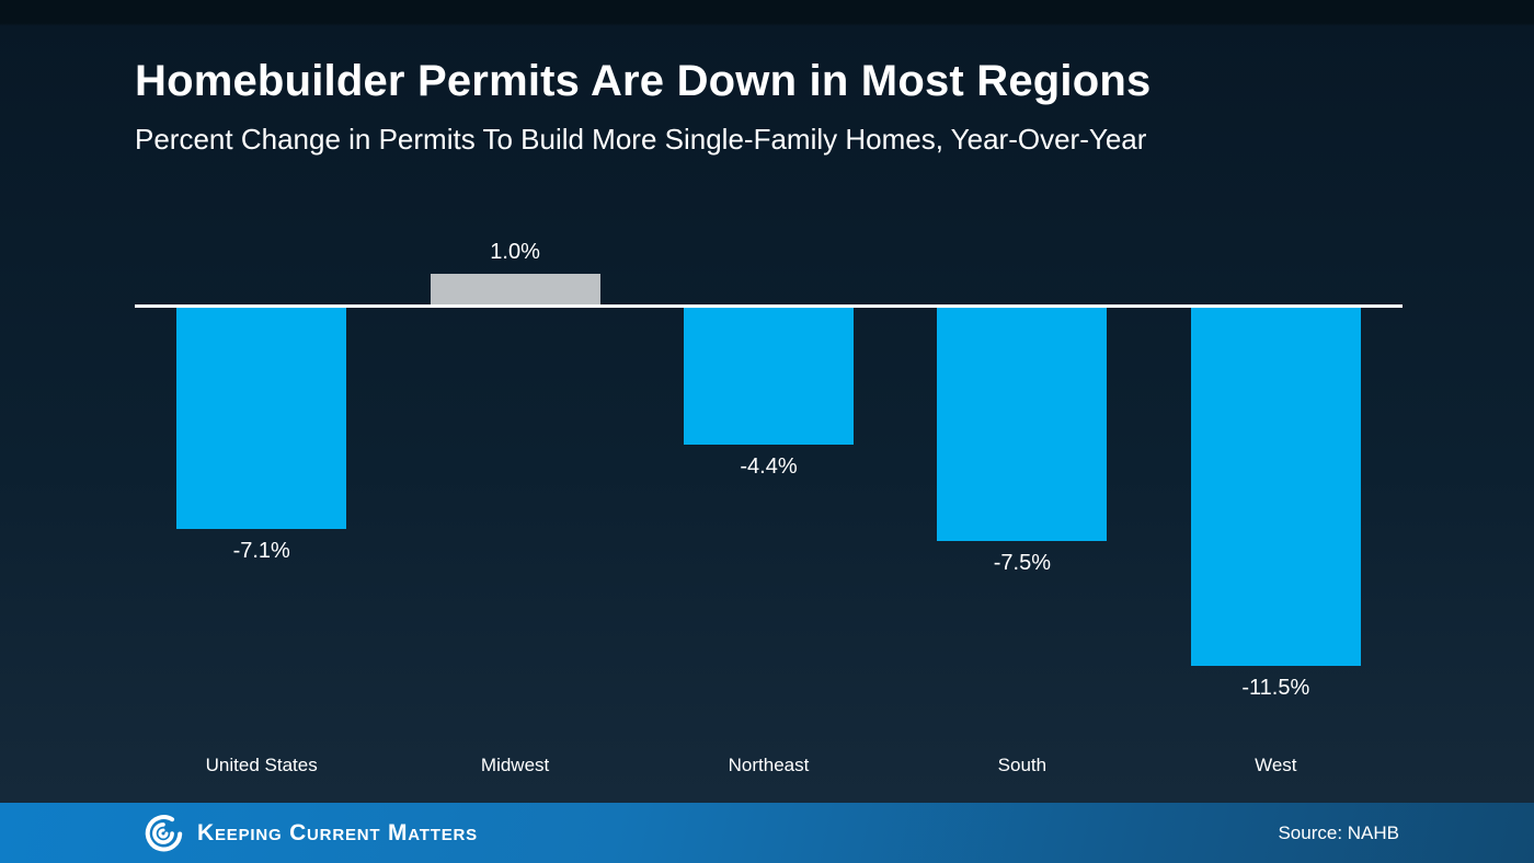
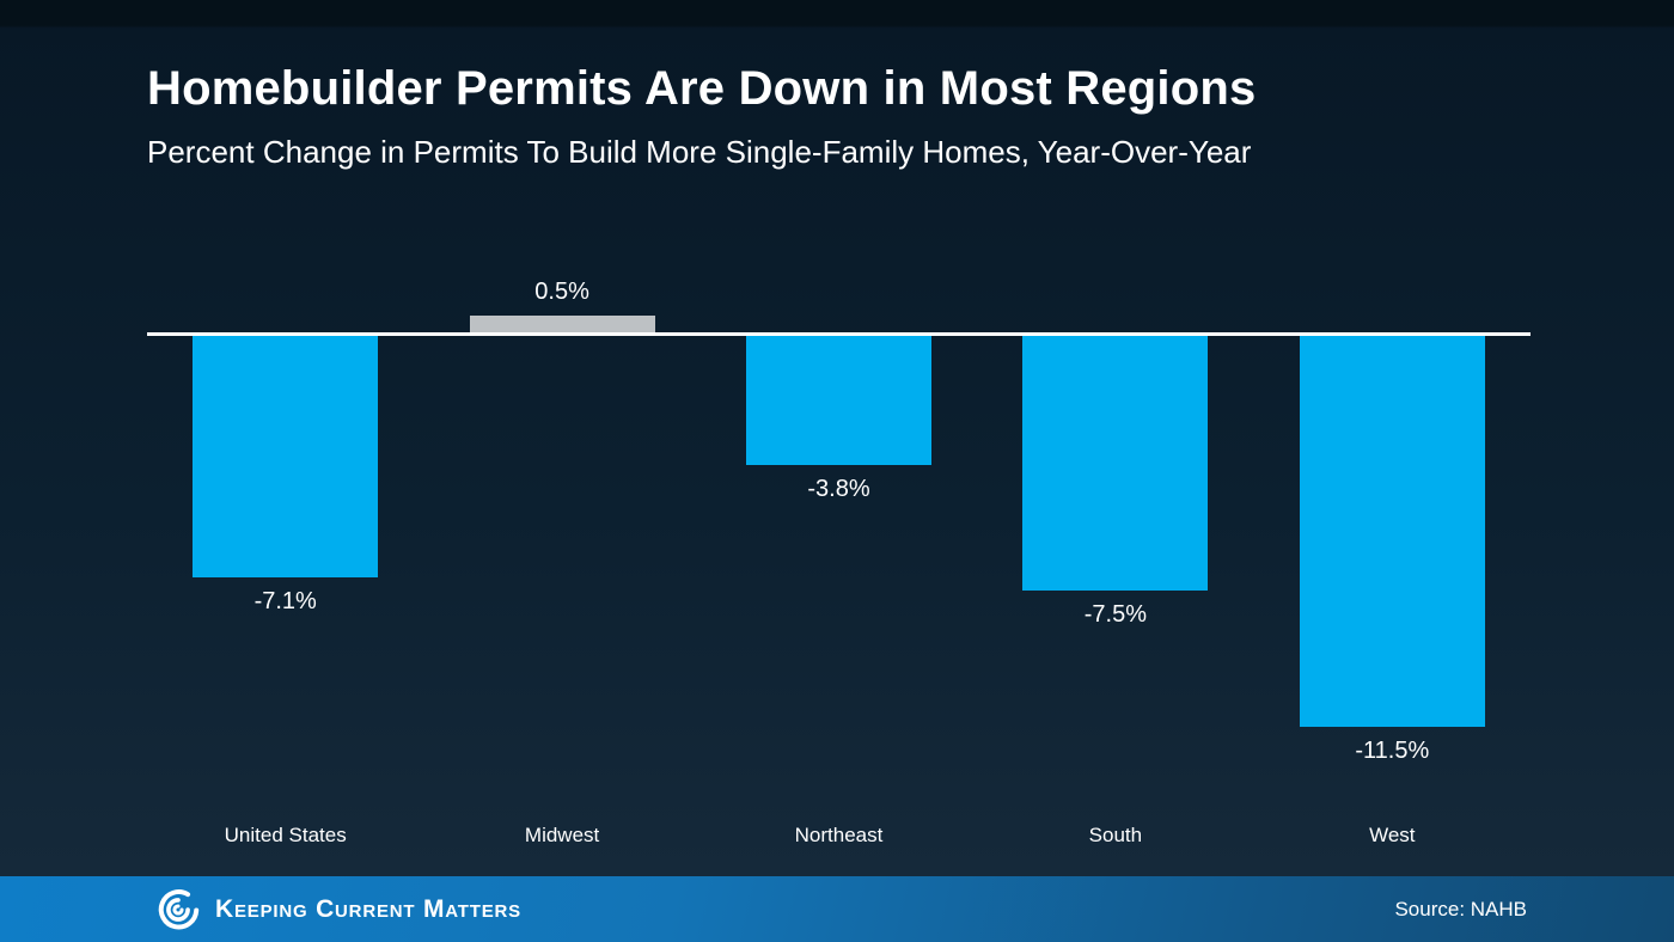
Midwest: 1.0% -> 0.5%
Northeast: -4.4% -> -3.8%
